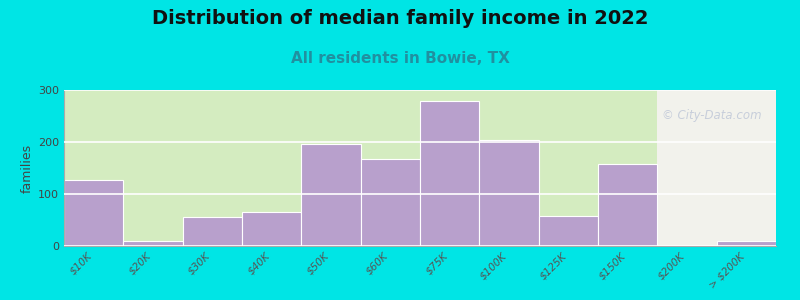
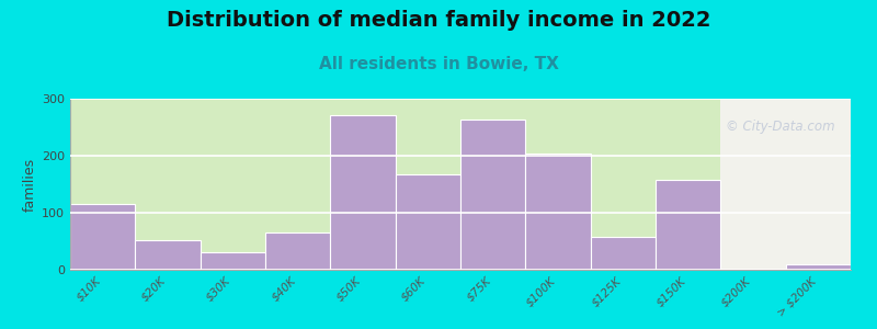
$10K: 127 -> 116
$20K: 10 -> 52
$30K: 55 -> 30
$50K: 197 -> 272
$75K: 278 -> 264
